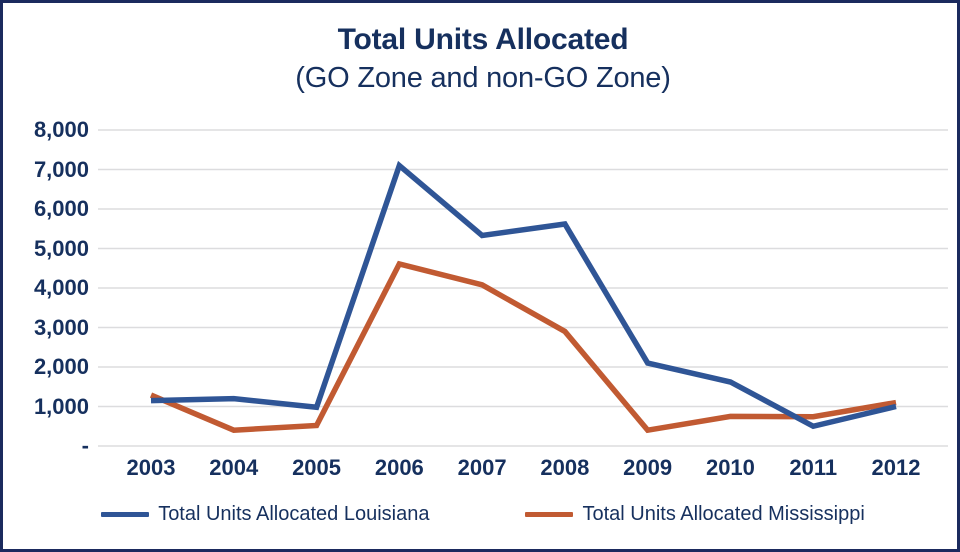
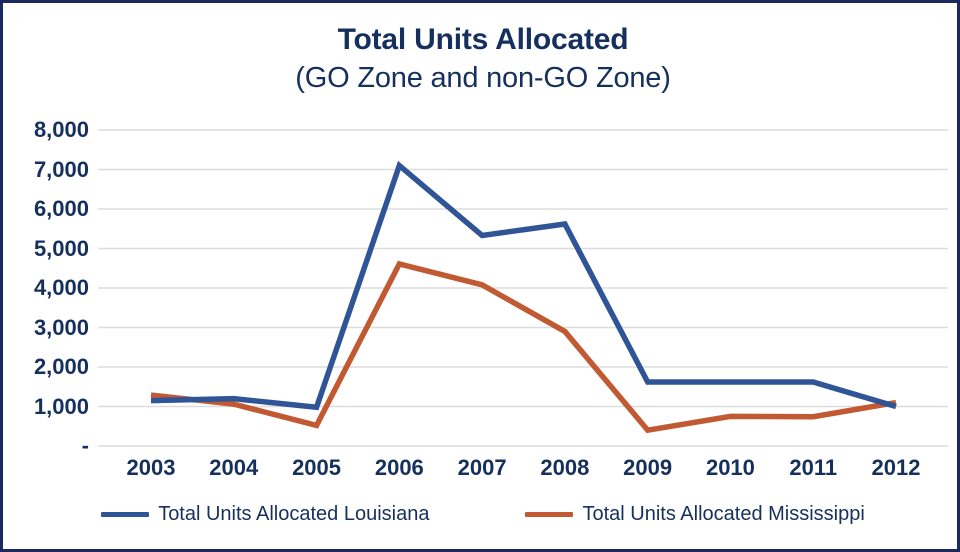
Total Units Allocated Mississippi/2004: 400 -> 1100
Total Units Allocated Louisiana/2009: 2100 -> 1600
Total Units Allocated Louisiana/2011: 500 -> 1600
